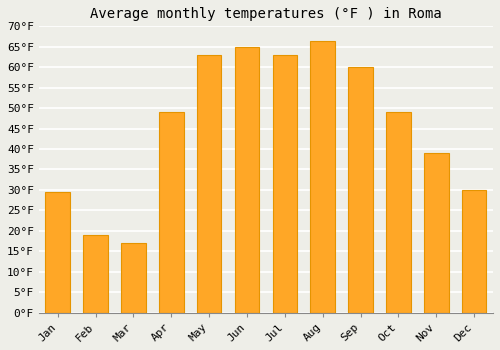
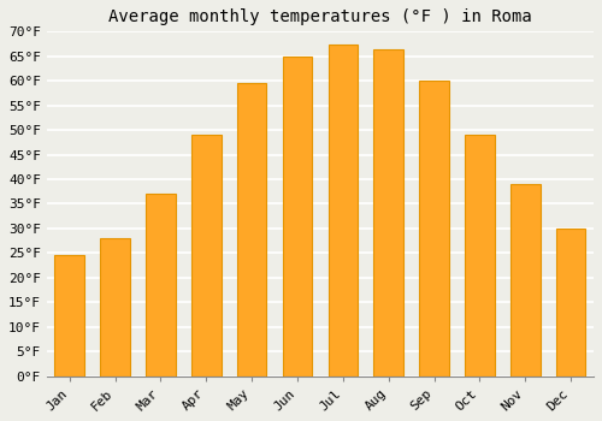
Jan: 29.5°F -> 24.5°F
Feb: 19.0°F -> 28.0°F
Mar: 17.0°F -> 37.0°F
May: 63.0°F -> 59.5°F
Jul: 63.0°F -> 67.5°F
